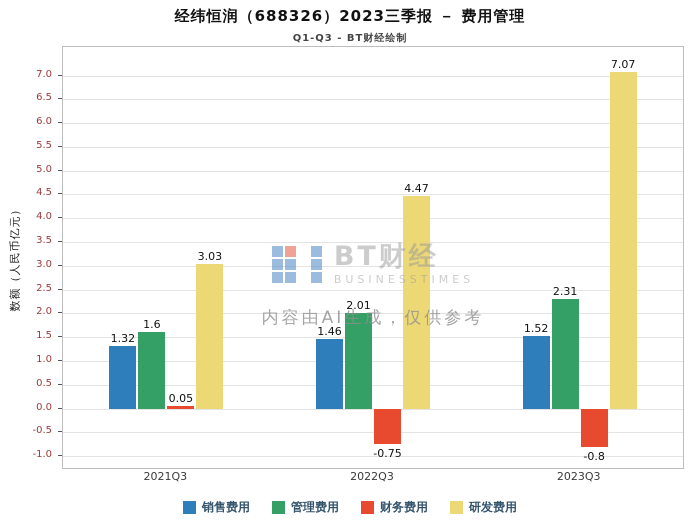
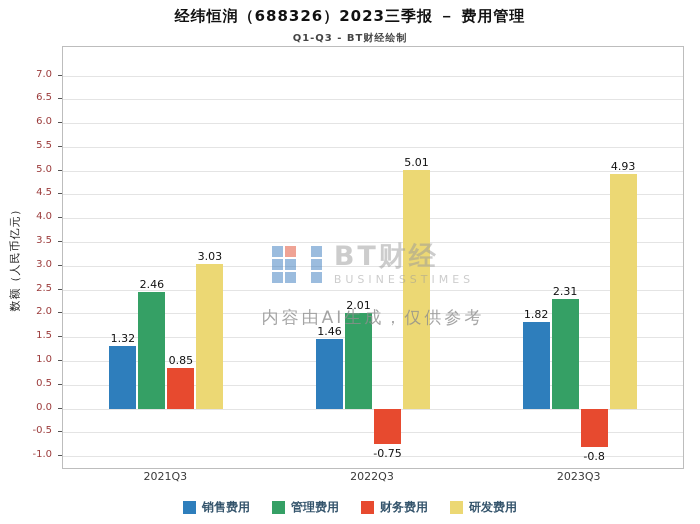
管理费用/2021Q3: 1.6 -> 2.46
财务费用/2021Q3: 0.05 -> 0.85
研发费用/2022Q3: 4.47 -> 5.01
销售费用/2023Q3: 1.52 -> 1.82
研发费用/2023Q3: 7.07 -> 4.93
